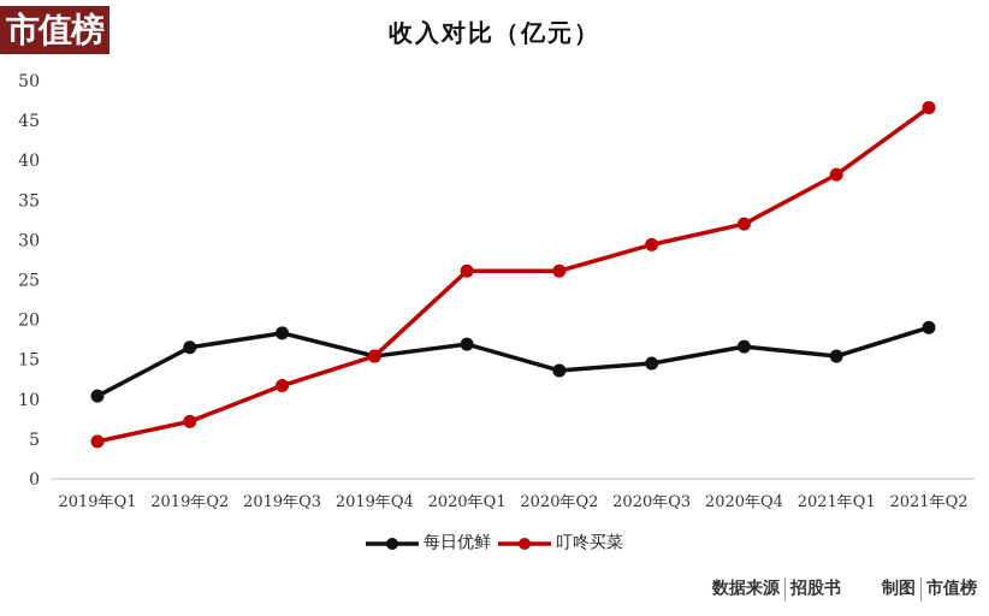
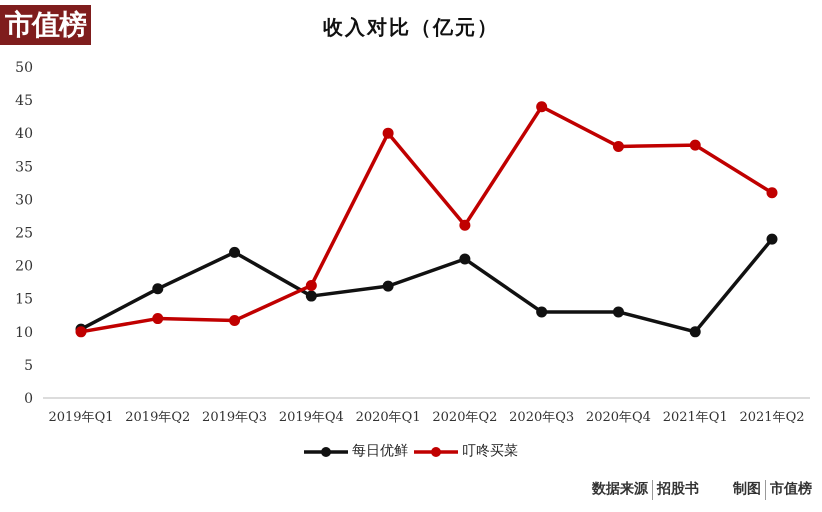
叮咚买菜/2019年Q1: 5 -> 10
叮咚买菜/2019年Q2: 7 -> 12
每日优鲜/2019年Q3: 18 -> 22
叮咚买菜/2019年Q4: 15 -> 17
叮咚买菜/2020年Q1: 26 -> 40
每日优鲜/2020年Q2: 14 -> 21
每日优鲜/2020年Q3: 14 -> 13
叮咚买菜/2020年Q3: 29 -> 44
每日优鲜/2020年Q4: 17 -> 13
叮咚买菜/2020年Q4: 32 -> 38
每日优鲜/2021年Q1: 15 -> 10
每日优鲜/2021年Q2: 19 -> 24
叮咚买菜/2021年Q2: 47 -> 31
